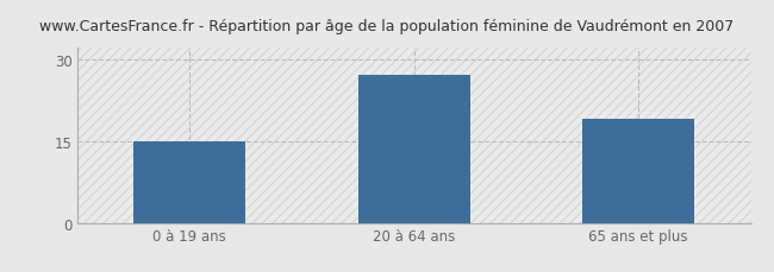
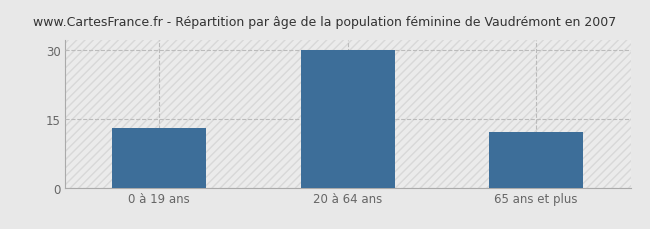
0 à 19 ans: 15 -> 13
20 à 64 ans: 27 -> 30
65 ans et plus: 19 -> 12
